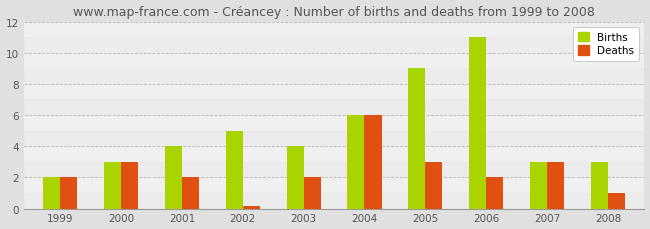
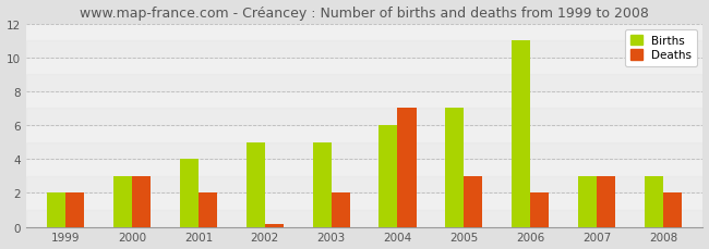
Births/2003: 4 -> 5
Deaths/2004: 6.0 -> 7.0
Births/2005: 9 -> 7
Deaths/2008: 1.0 -> 2.0
